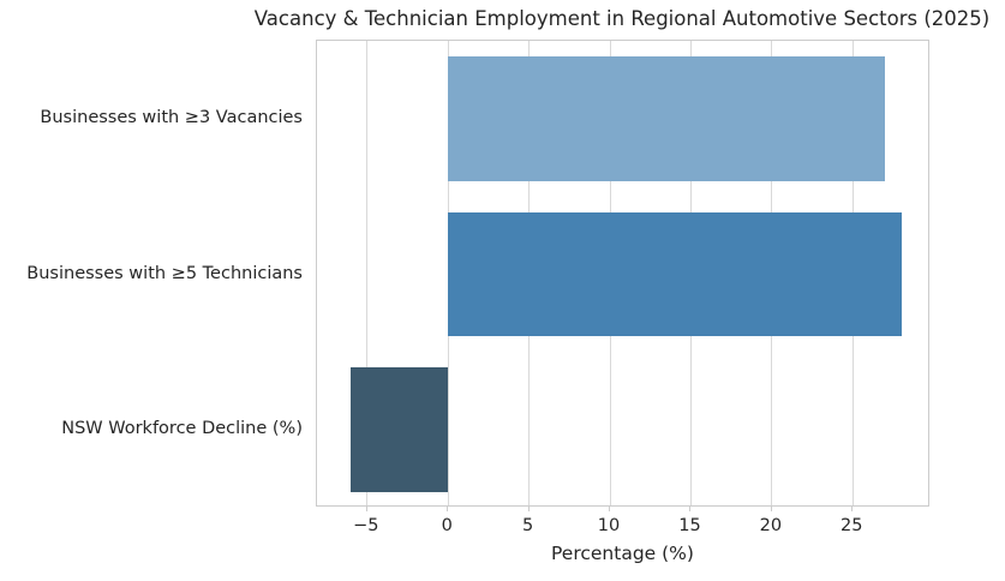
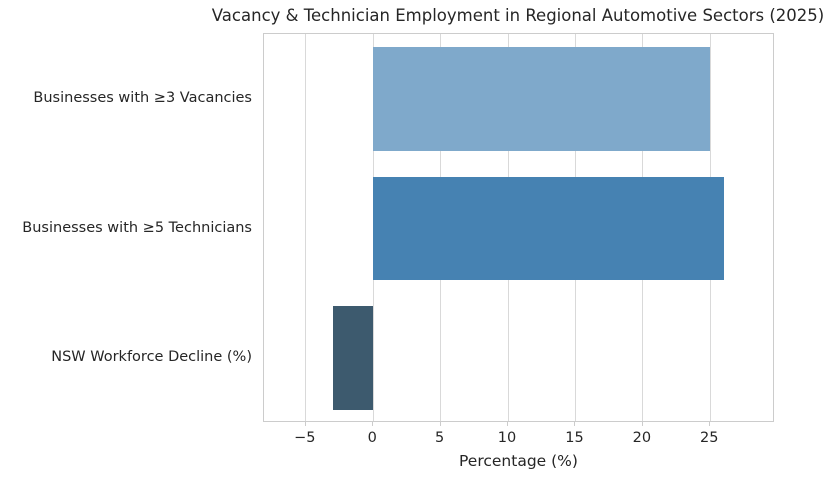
Businesses with ≥3 Vacancies: 27 -> 25
Businesses with ≥5 Technicians: 28 -> 26
NSW Workforce Decline (%): -6 -> -3
